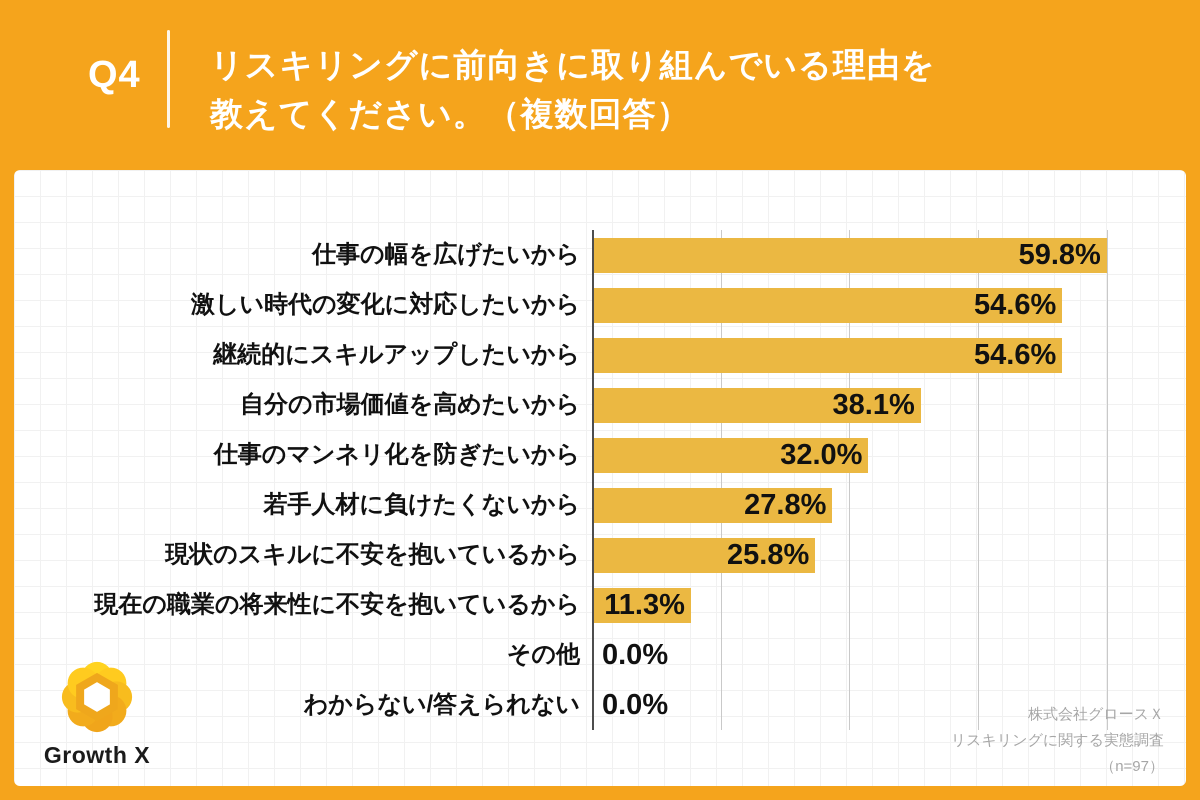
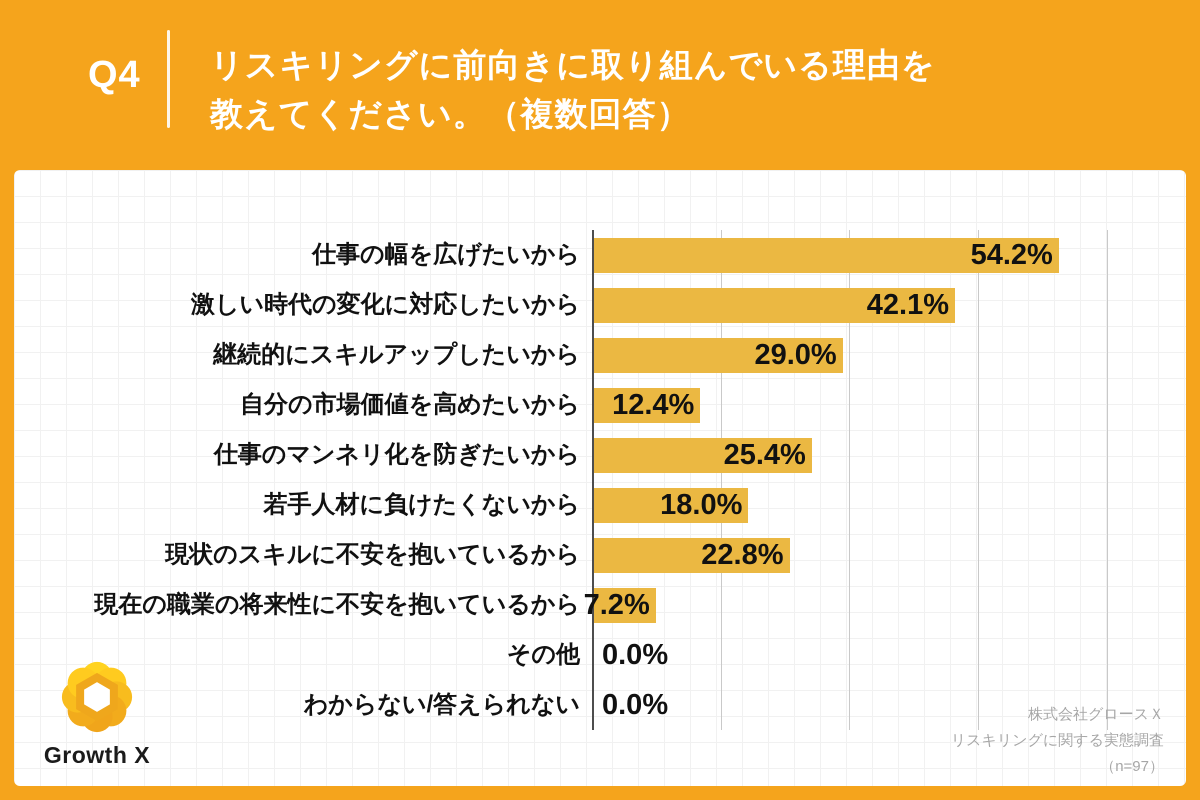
仕事の幅を広げたいから: 59.8% -> 54.2%
激しい時代の変化に対応したいから: 54.6% -> 42.1%
継続的にスキルアップしたいから: 54.6% -> 29.0%
自分の市場価値を高めたいから: 38.1% -> 12.4%
仕事のマンネリ化を防ぎたいから: 32.0% -> 25.4%
若手人材に負けたくないから: 27.8% -> 18.0%
現状のスキルに不安を抱いているから: 25.8% -> 22.8%
現在の職業の将来性に不安を抱いているから: 11.3% -> 7.2%
